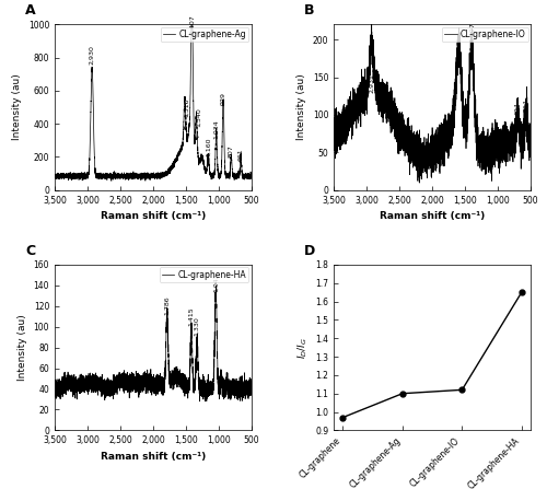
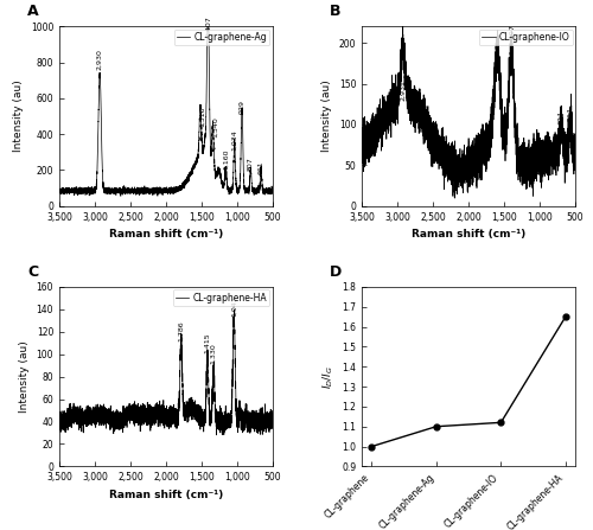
CL-graphene: 0.97 -> 1.00
